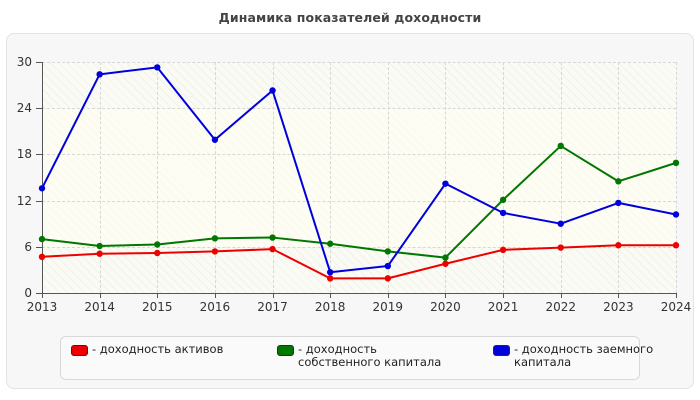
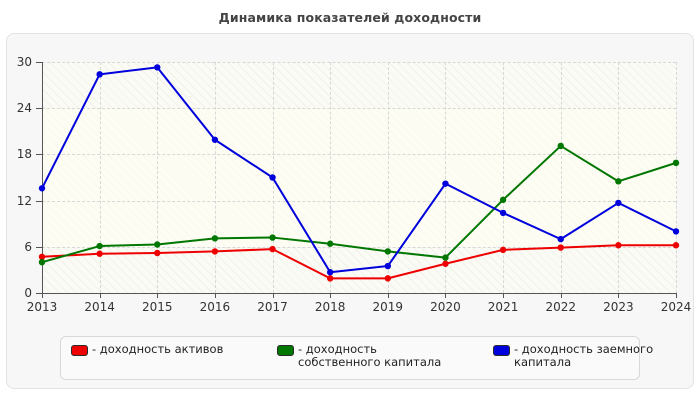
- доходность собственного капитала/2013: 7 -> 4
- доходность заемного капитала/2017: 26 -> 15
- доходность заемного капитала/2022: 9 -> 7
- доходность заемного капитала/2024: 10 -> 8
